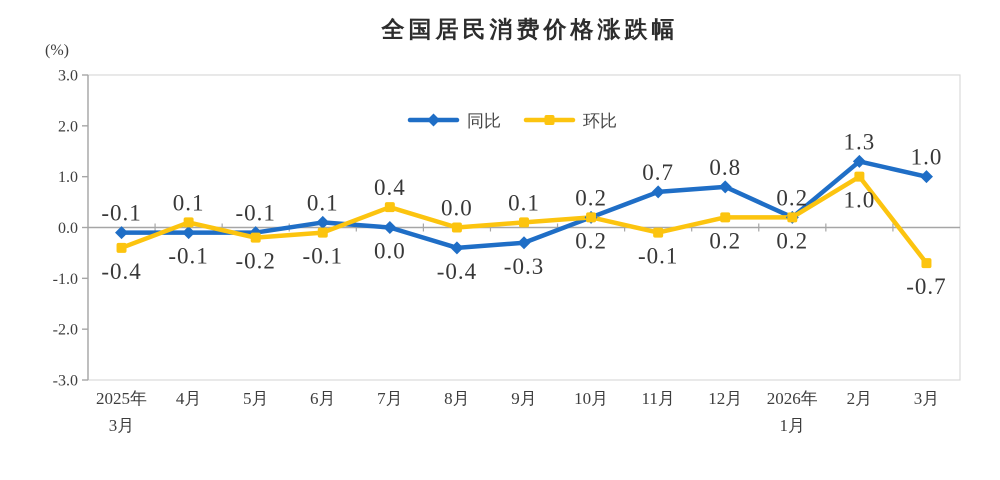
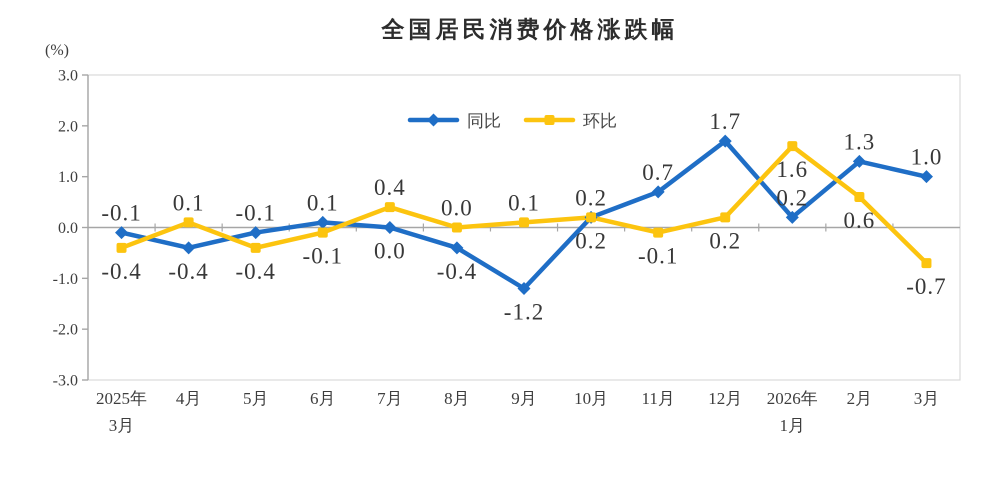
同比/4月: -0.1 -> -0.4
环比/5月: -0.2 -> -0.4
同比/9月: -0.3 -> -1.2
同比/12月: 0.8 -> 1.7
环比/2026年 1月: 0.2 -> 1.6
环比/2月: 1.0 -> 0.6
